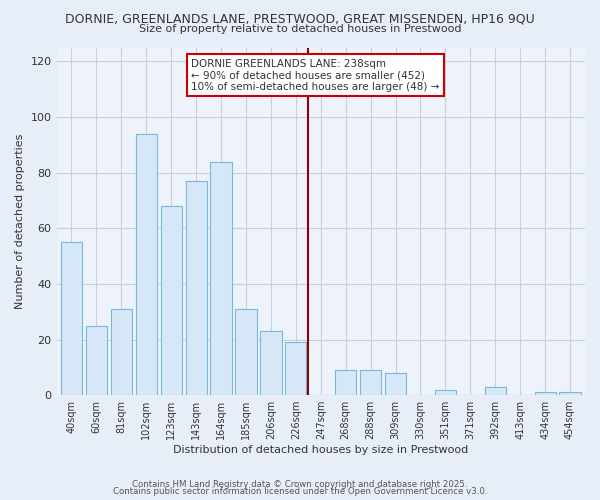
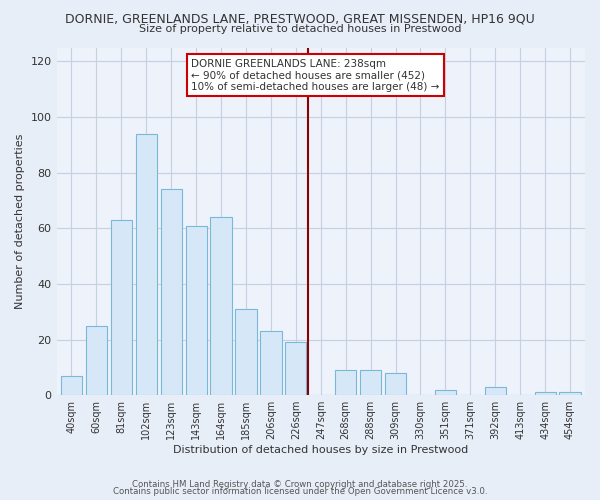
40sqm: 55 -> 7
81sqm: 31 -> 63
123sqm: 68 -> 74
143sqm: 77 -> 61
164sqm: 84 -> 64
